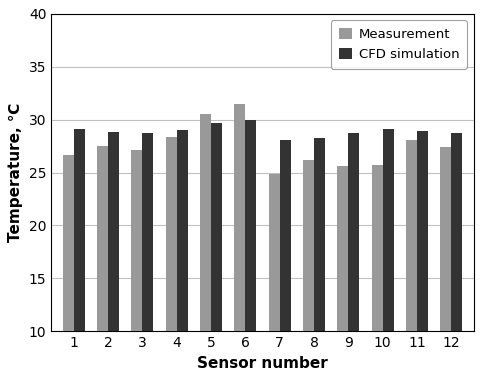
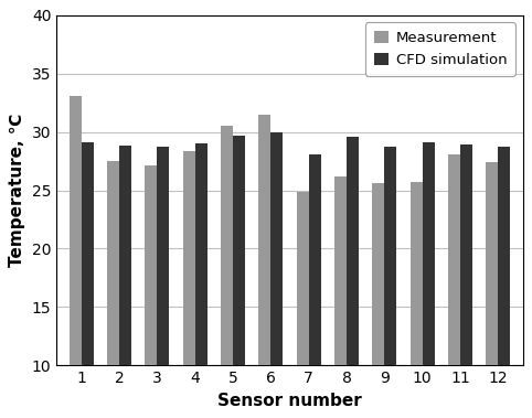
Measurement/1: 26.7 -> 33.1
CFD simulation/8: 28.3 -> 29.6
